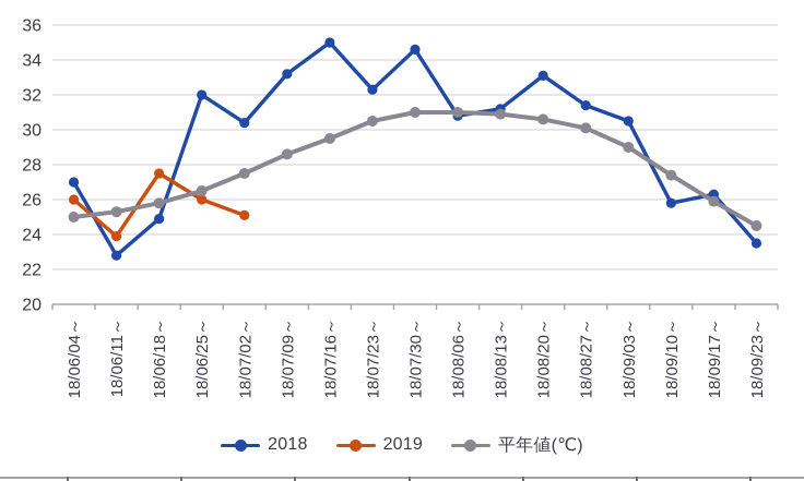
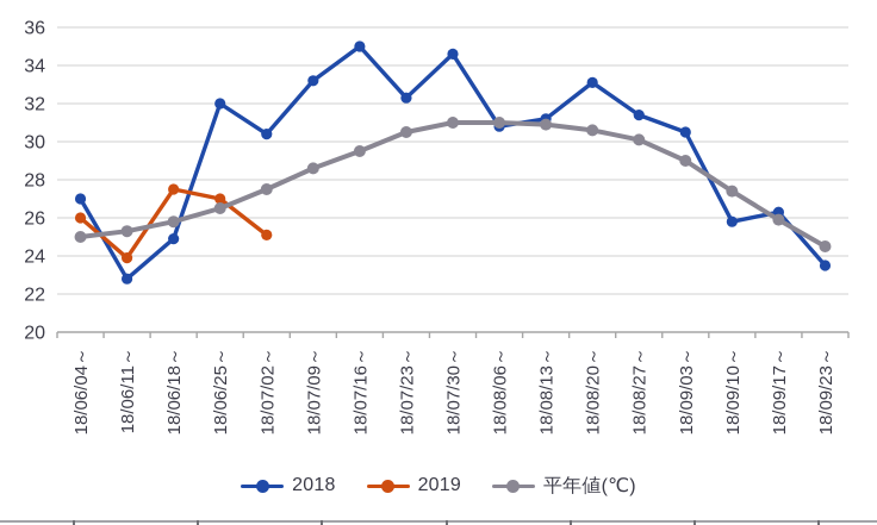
2019/18/06/25～: 26.0 -> 27.0
